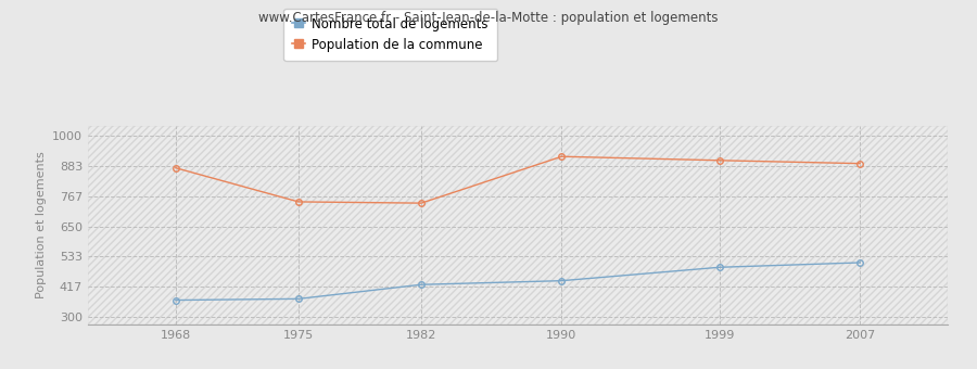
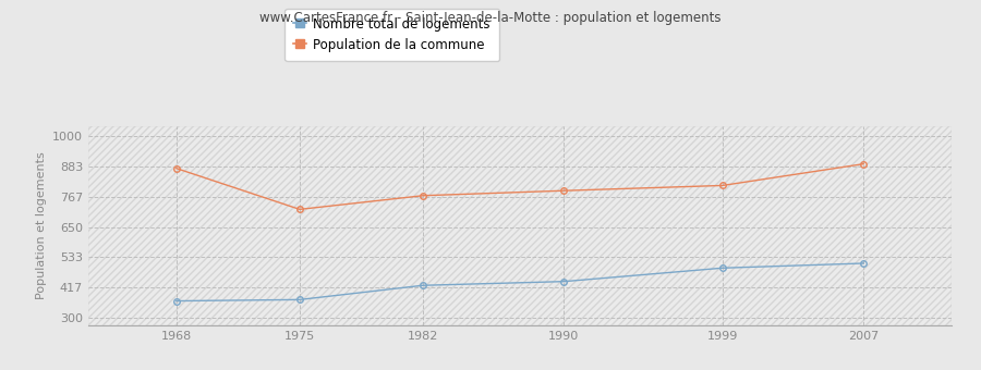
Population de la commune/1975: 745 -> 718
Population de la commune/1982: 740 -> 771
Population de la commune/1990: 920 -> 790
Population de la commune/1999: 905 -> 810
